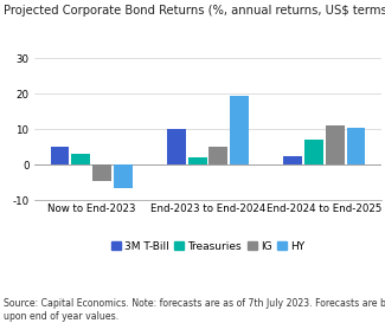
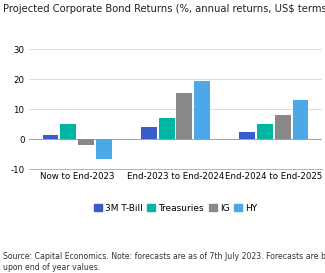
3M T-Bill/Now to End-2023: 5.0 -> 1.5
Treasuries/Now to End-2023: 3 -> 5
IG/Now to End-2023: -4.5 -> -2.0
3M T-Bill/End-2023 to End-2024: 10.0 -> 4.0
Treasuries/End-2023 to End-2024: 2 -> 7
IG/End-2023 to End-2024: 5.0 -> 15.5
Treasuries/End-2024 to End-2025: 7 -> 5
IG/End-2024 to End-2025: 11.0 -> 8.0
HY/End-2024 to End-2025: 10.5 -> 13.0
